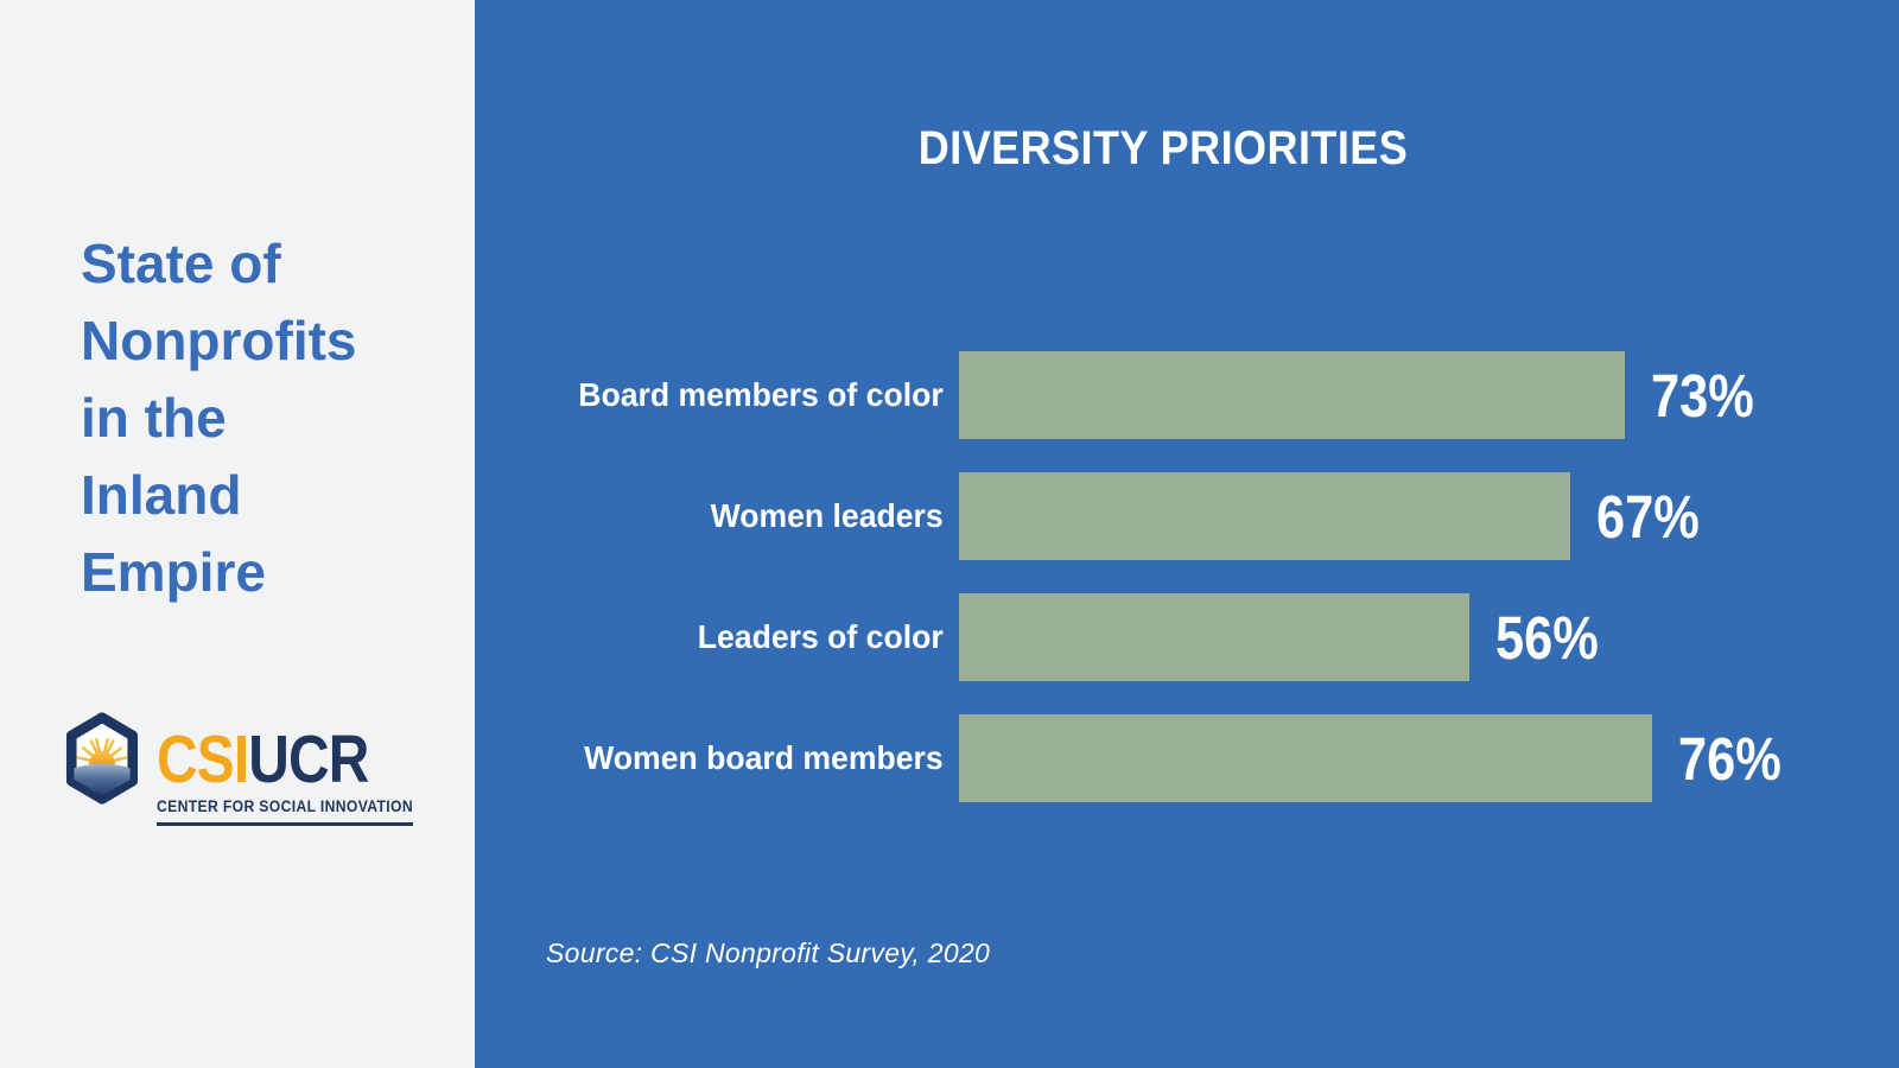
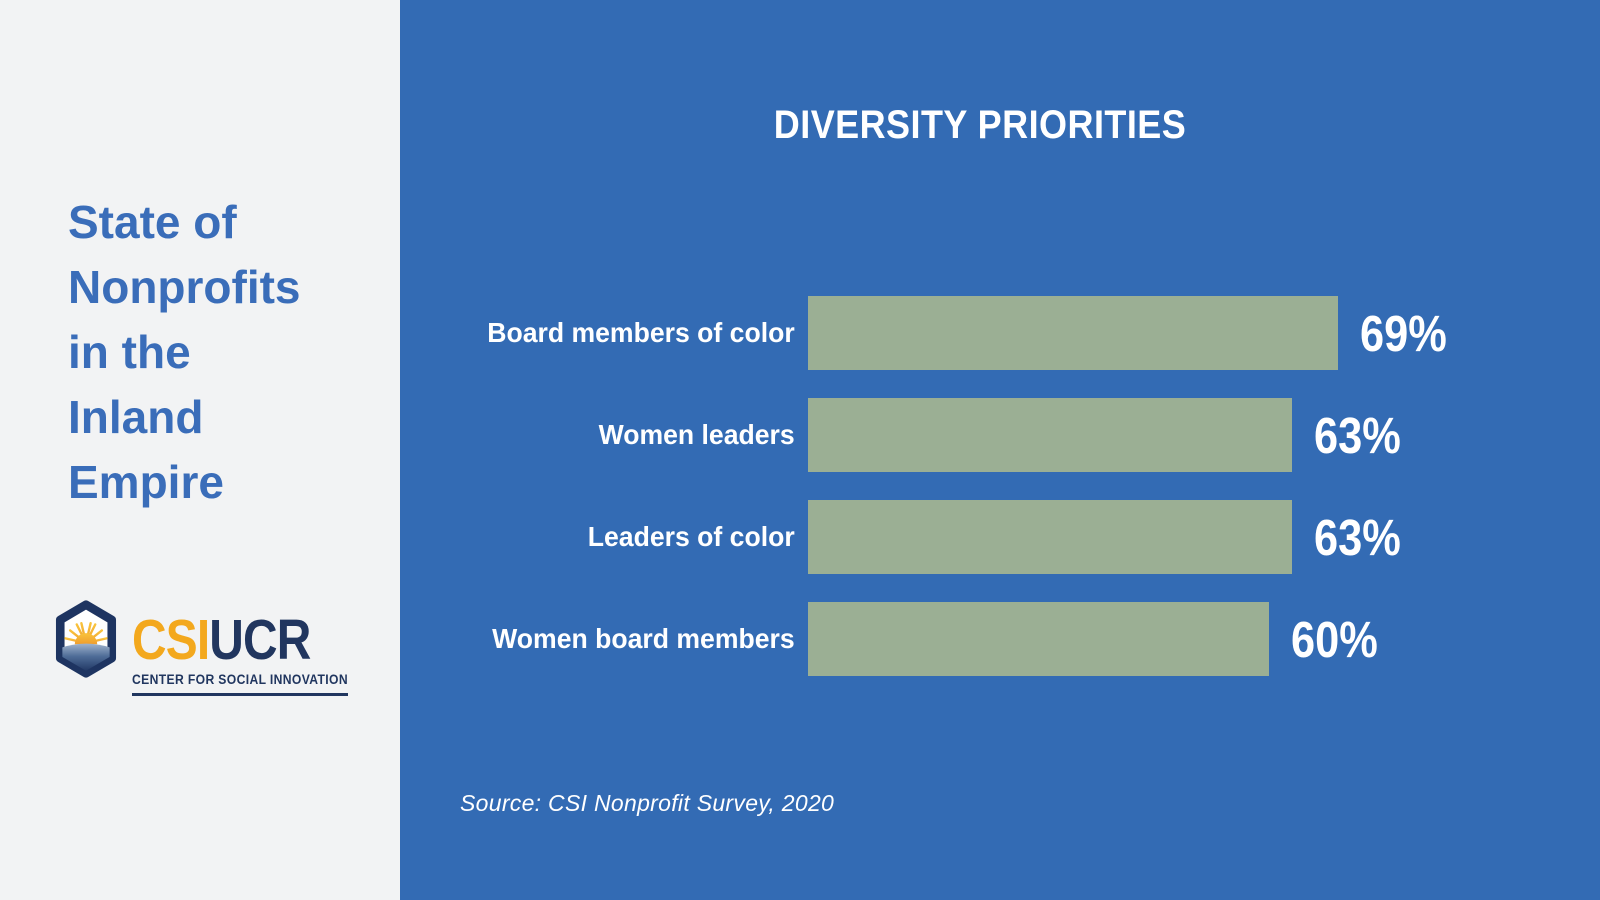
Board members of color: 73% -> 69%
Women leaders: 67% -> 63%
Leaders of color: 56% -> 63%
Women board members: 76% -> 60%
